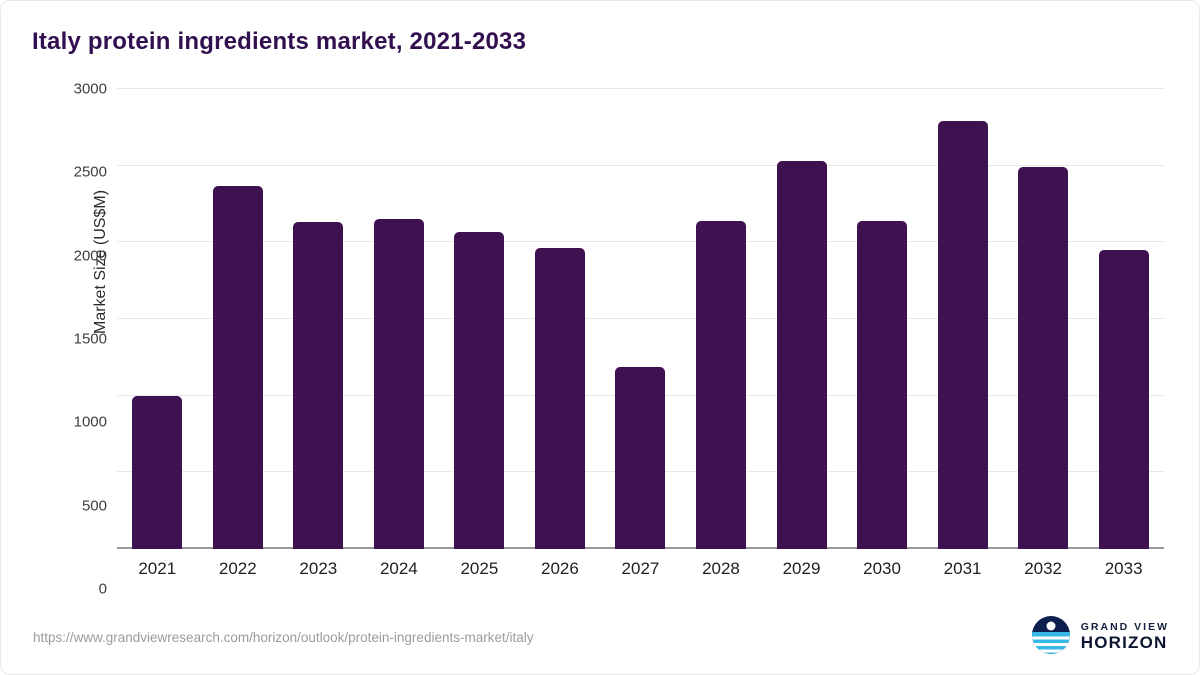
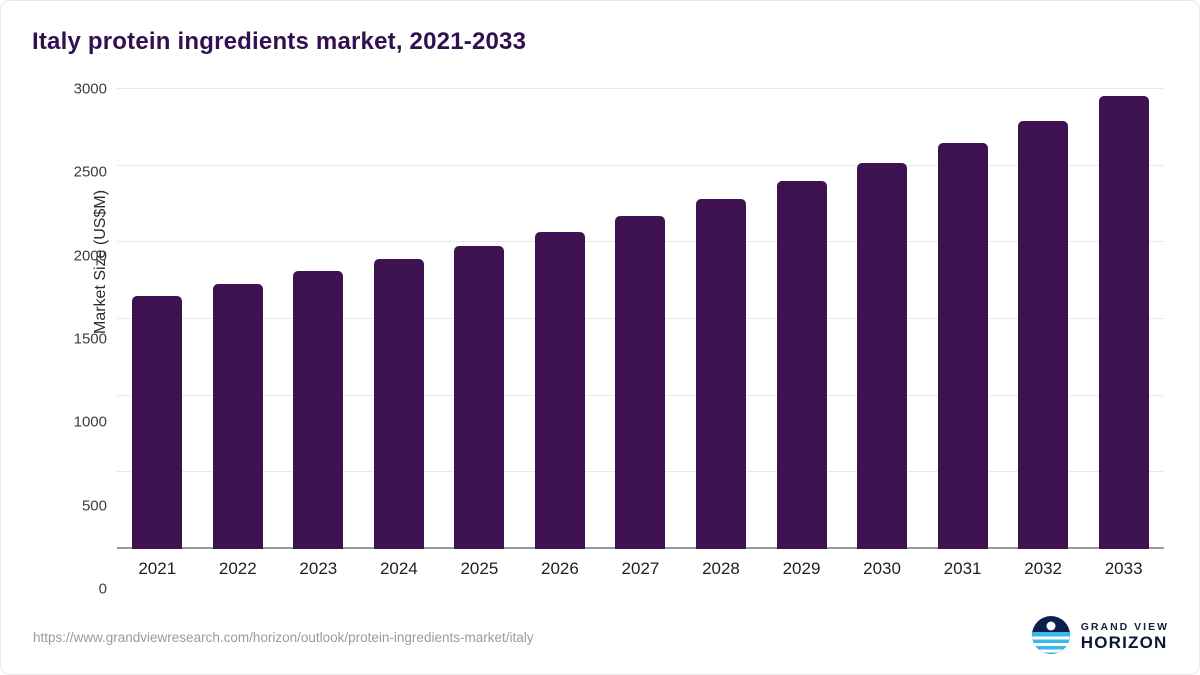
2021: 1000 -> 1650
2022: 2370 -> 1730
2023: 2130 -> 1810
2024: 2150 -> 1890
2025: 2070 -> 1980
2026: 1960 -> 2070
2027: 1190 -> 2170
2028: 2140 -> 2280
2029: 2530 -> 2400
2030: 2140 -> 2520
2031: 2790 -> 2650
2032: 2490 -> 2790
2033: 1950 -> 2960
